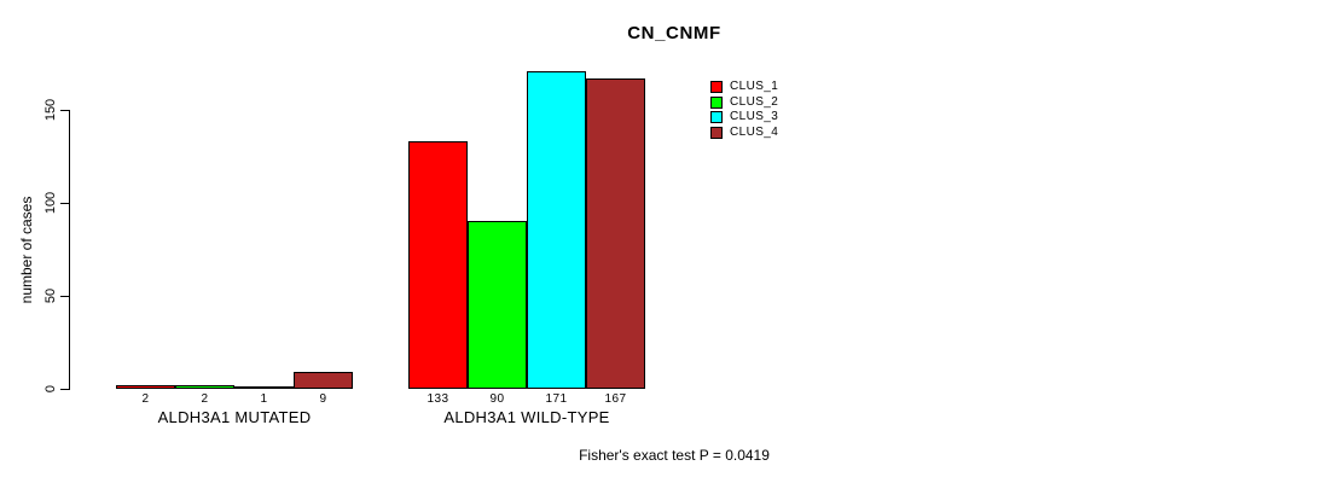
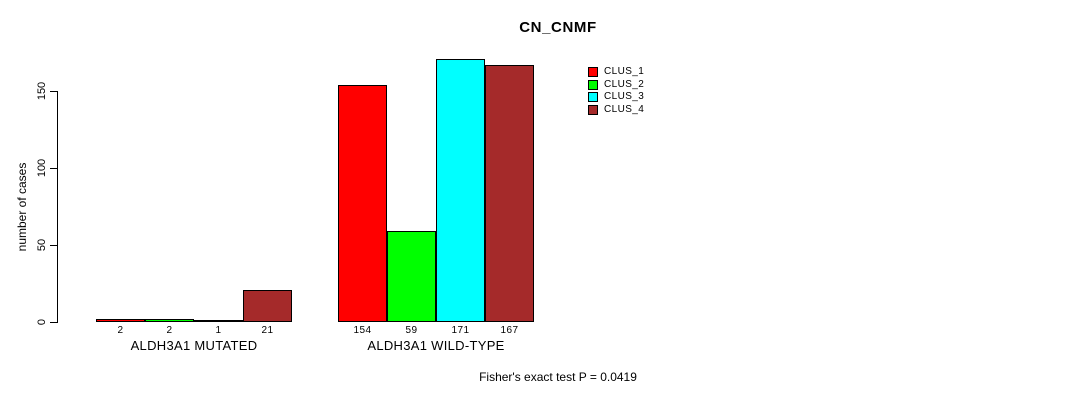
CLUS_4/ALDH3A1 MUTATED: 9 -> 21
CLUS_1/ALDH3A1 WILD-TYPE: 133 -> 154
CLUS_2/ALDH3A1 WILD-TYPE: 90 -> 59
